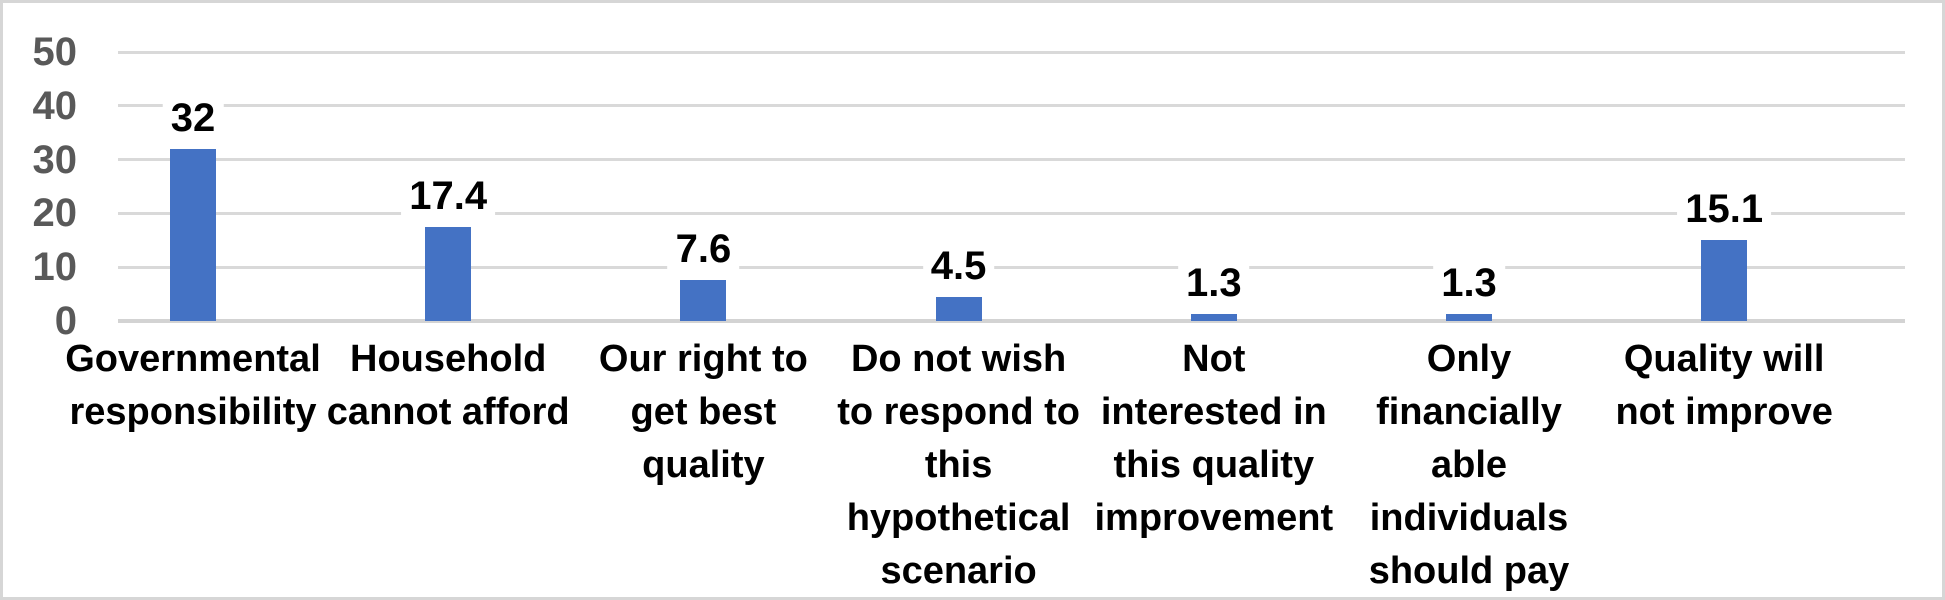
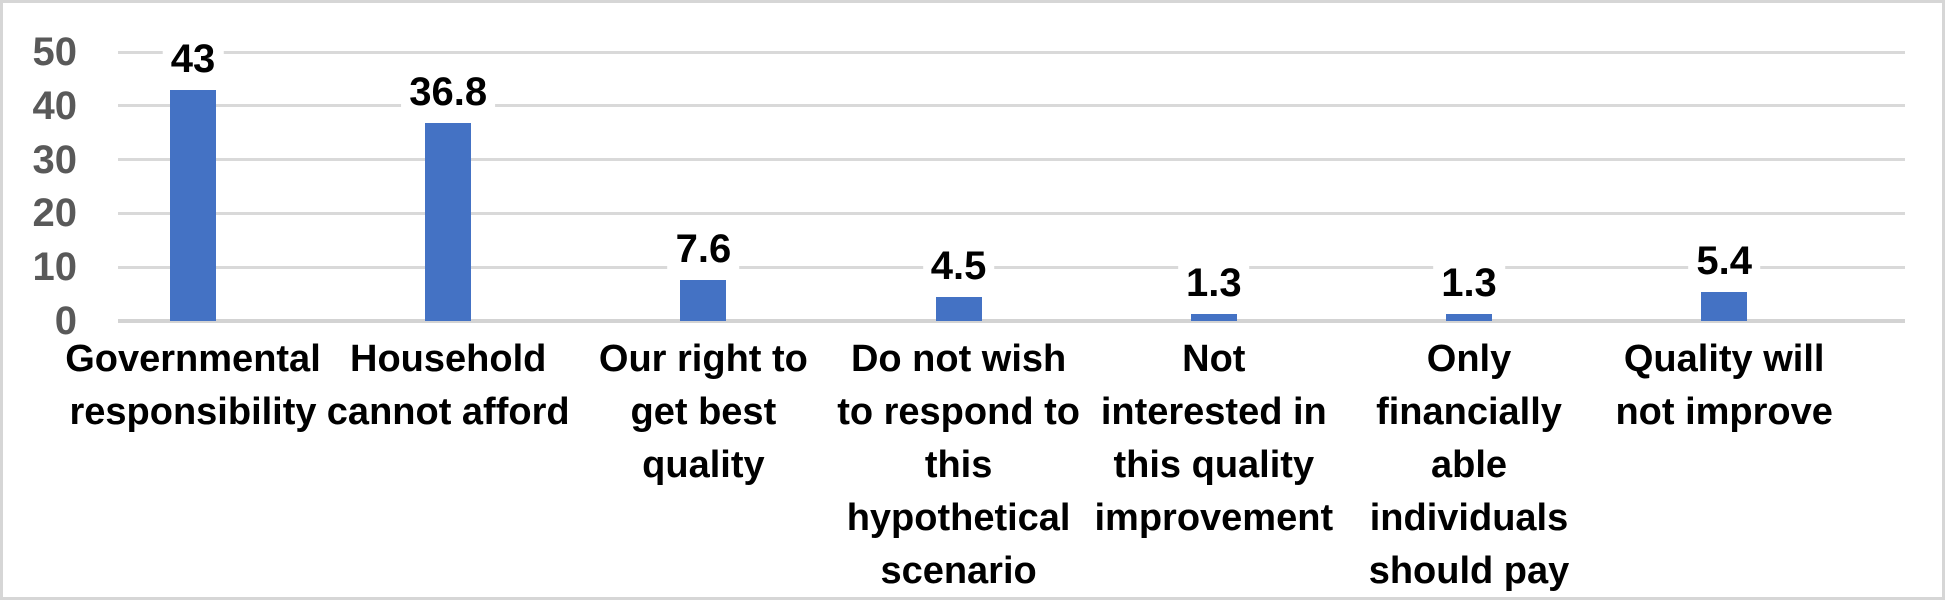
Governmental responsibility: 32 -> 43
Household cannot afford: 17.4 -> 36.8
Quality will not improve: 15.1 -> 5.4
